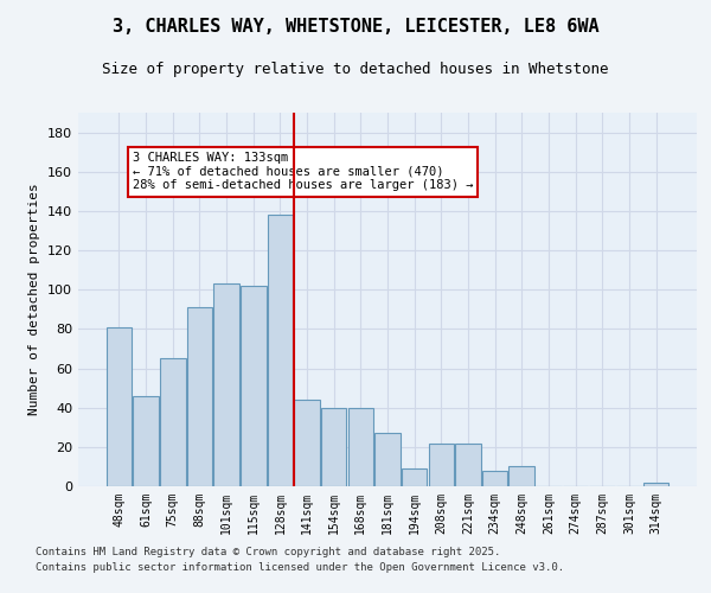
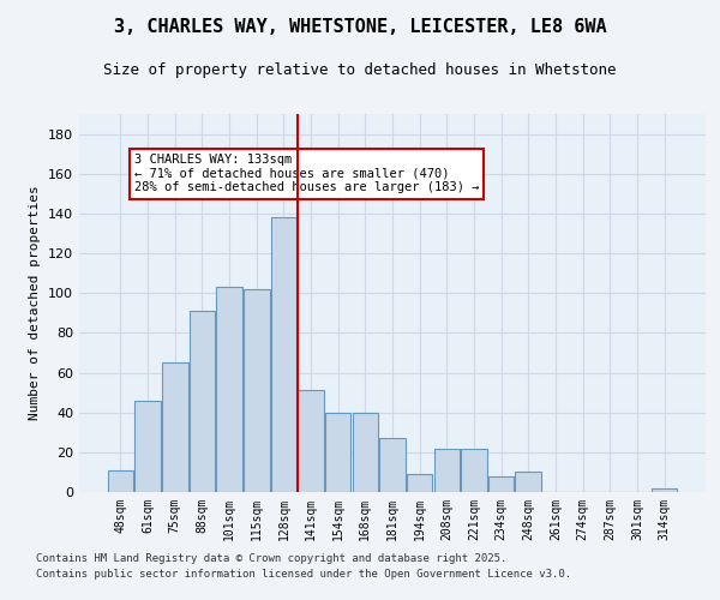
48sqm: 81 -> 11
141sqm: 44 -> 51
